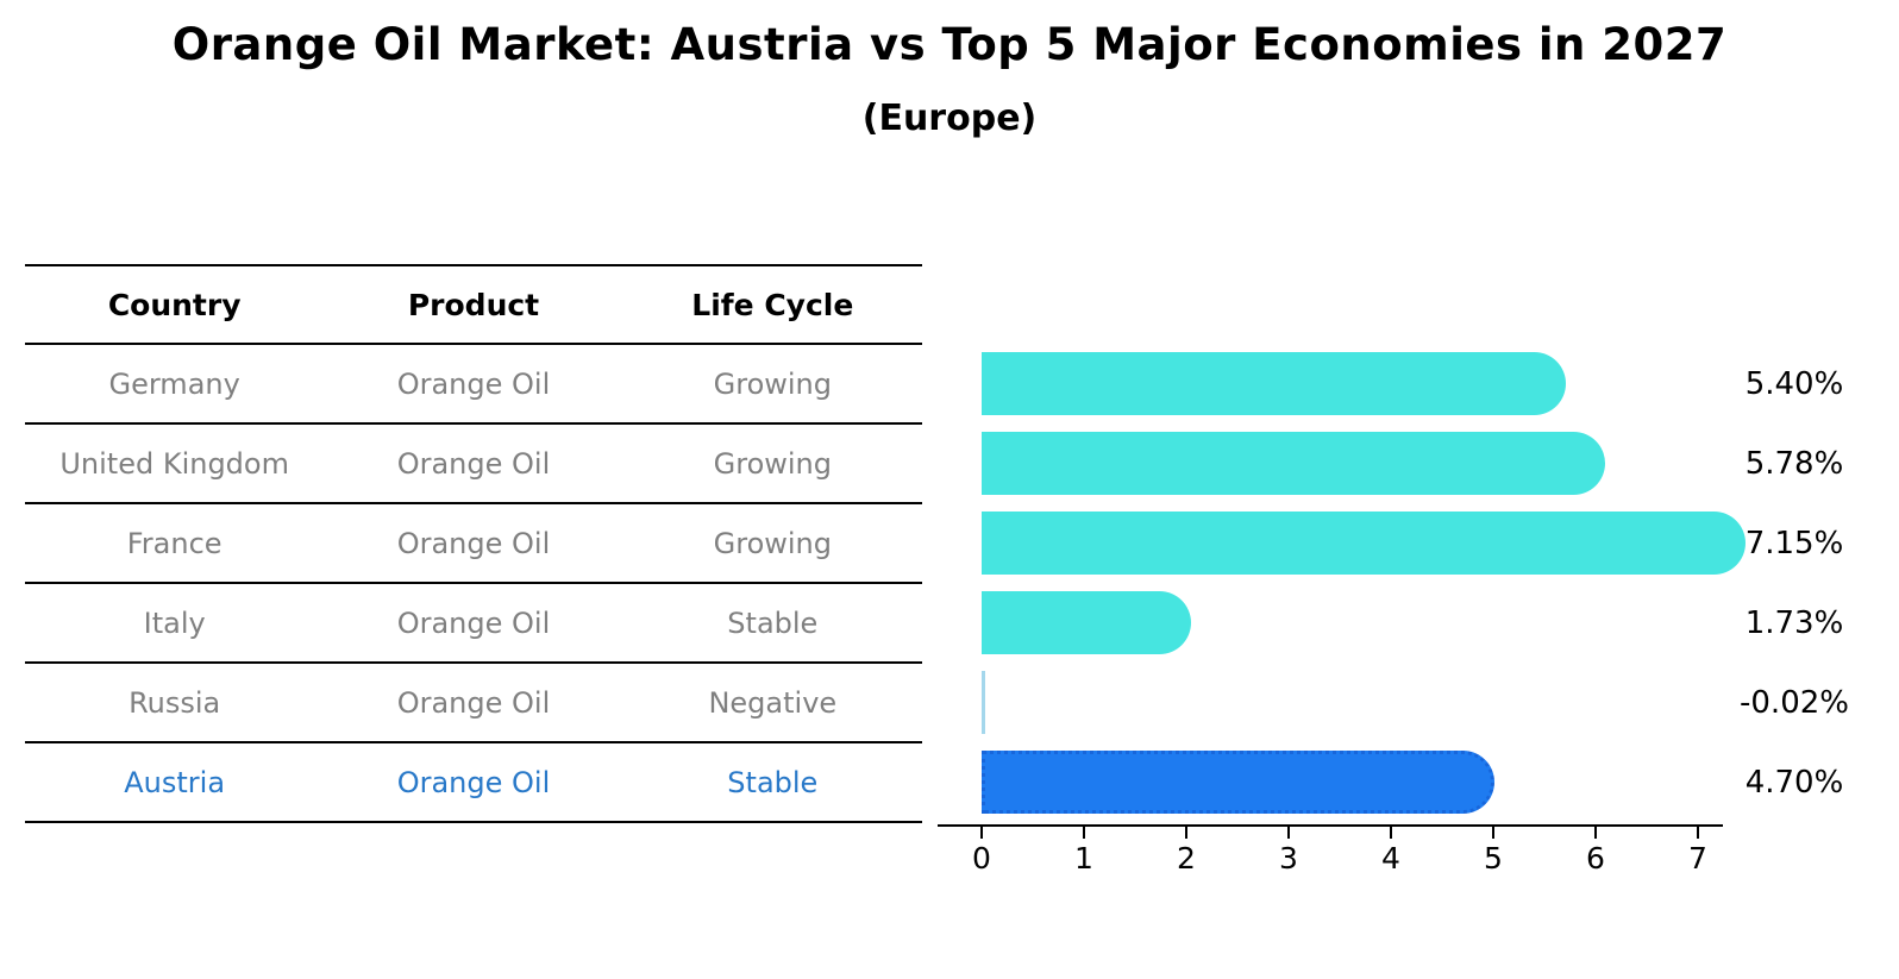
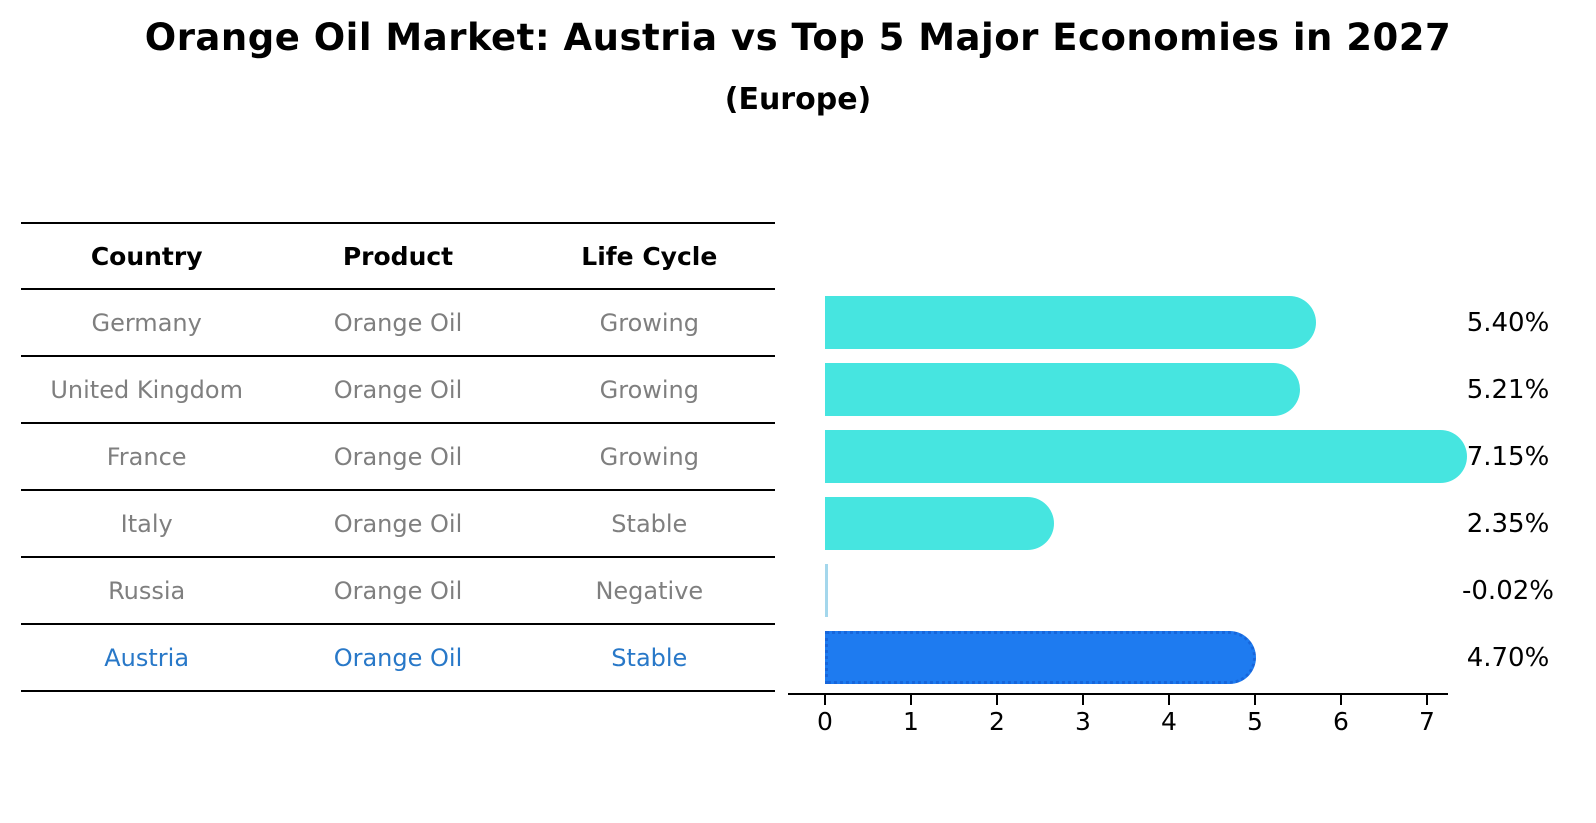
United Kingdom: 5.78% -> 5.21%
Italy: 1.73% -> 2.35%
